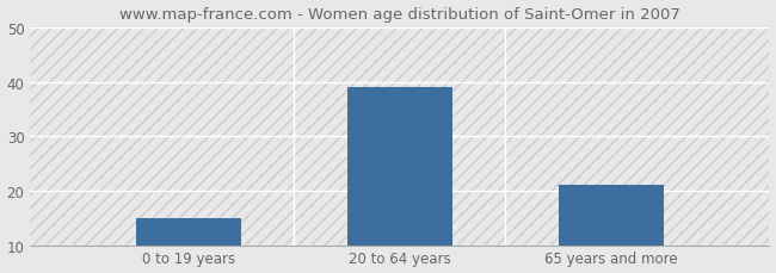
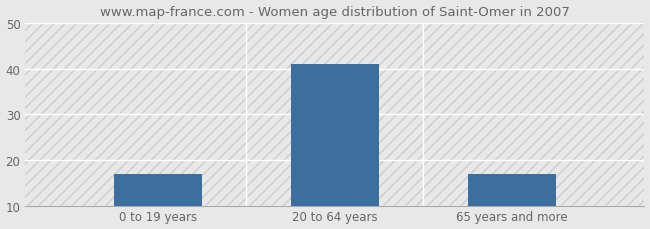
0 to 19 years: 15 -> 17
20 to 64 years: 39 -> 41
65 years and more: 21 -> 17
